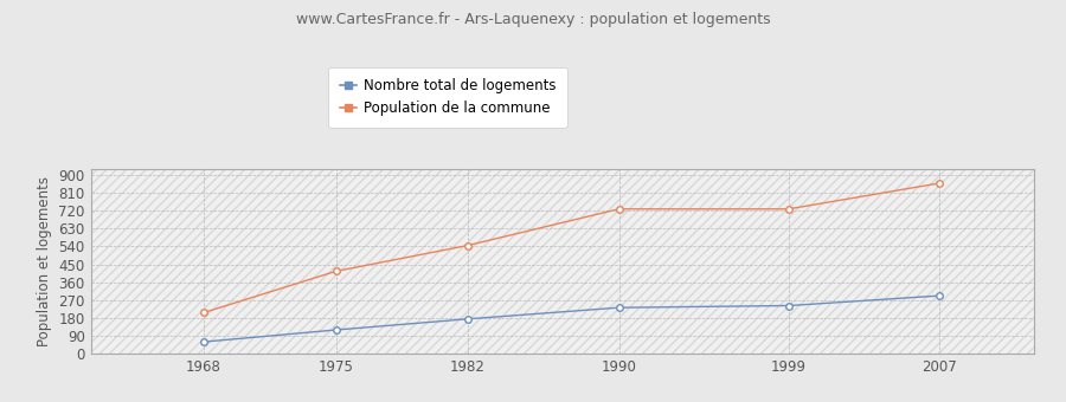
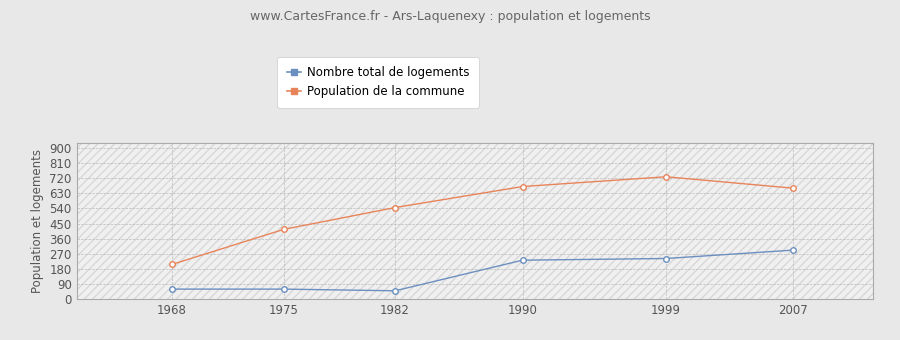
Nombre total de logements/1975: 120 -> 60
Nombre total de logements/1982: 180 -> 50
Population de la commune/1990: 730 -> 670
Population de la commune/2007: 860 -> 660
